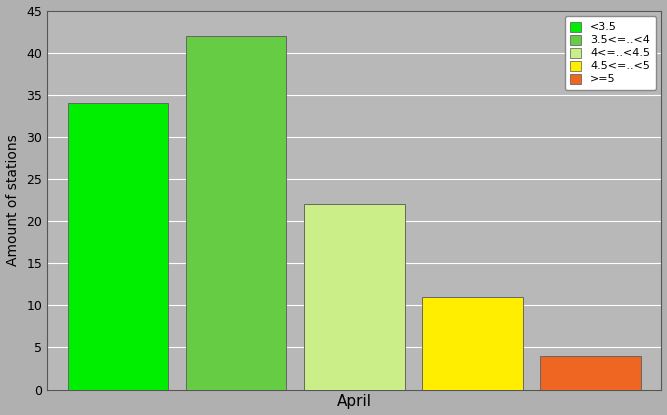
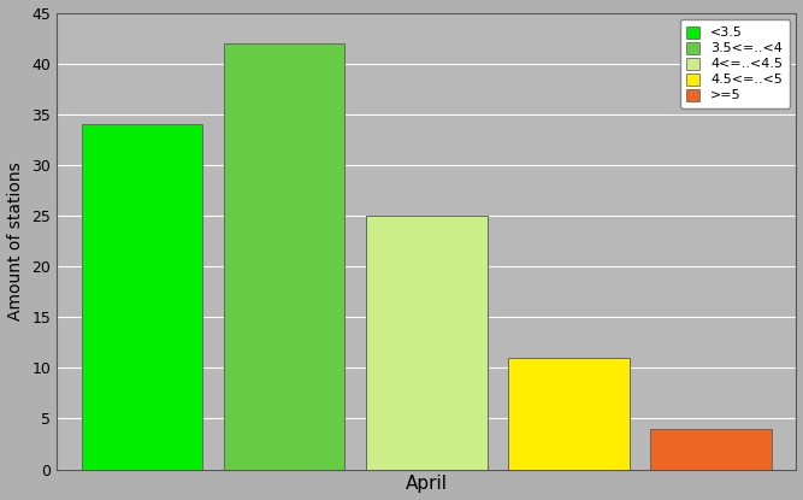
April: 22 -> 25
